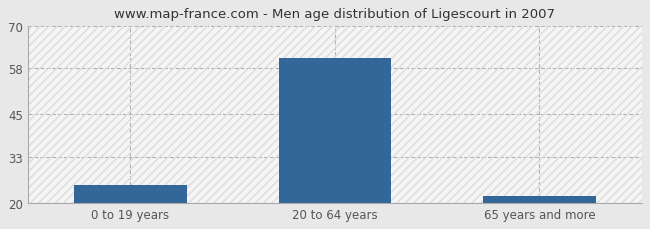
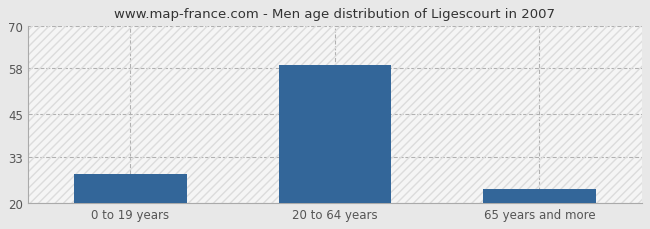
0 to 19 years: 25 -> 28
20 to 64 years: 61 -> 59
65 years and more: 22 -> 24
